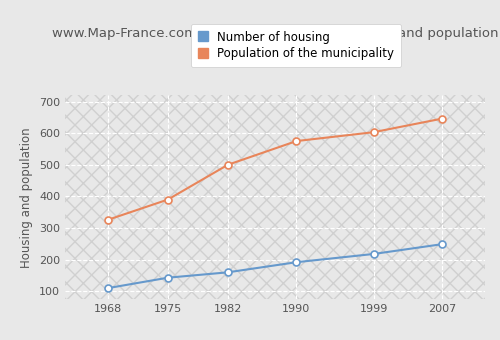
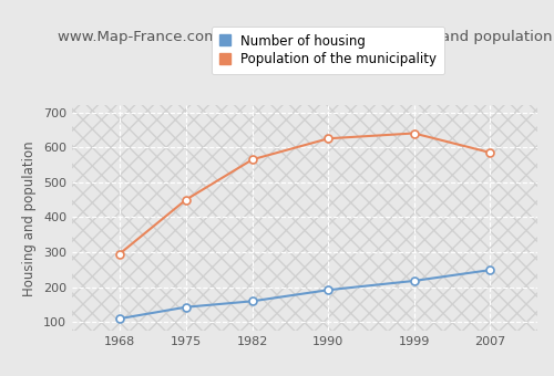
Population of the municipality/1968: 326 -> 295
Population of the municipality/1975: 390 -> 450
Population of the municipality/1982: 500 -> 565
Population of the municipality/1990: 575 -> 625
Population of the municipality/1999: 603 -> 640
Population of the municipality/2007: 646 -> 585
